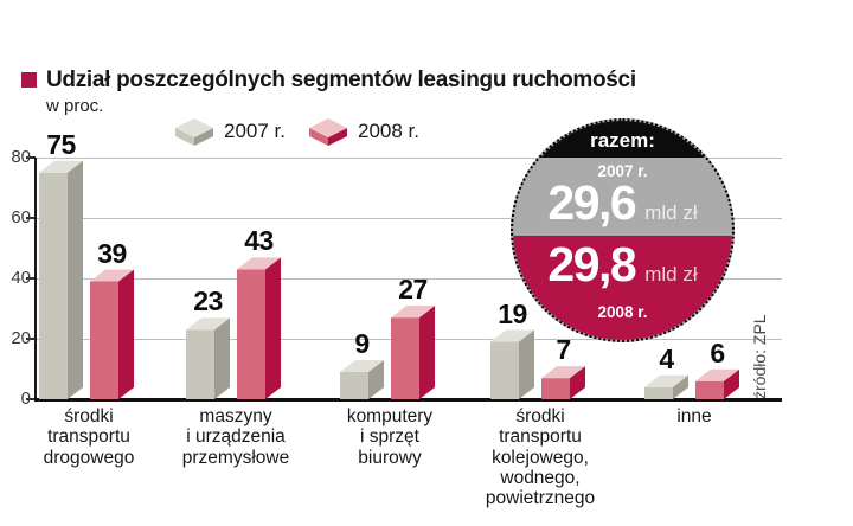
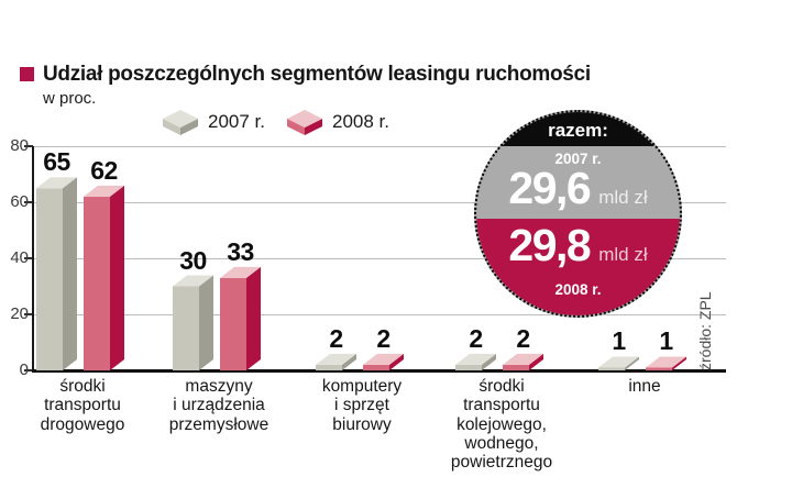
2007 r./środki transportu drogowego: 75 -> 65
2008 r./środki transportu drogowego: 39 -> 62
2007 r./maszyny i urządzenia przemysłowe: 23 -> 30
2008 r./maszyny i urządzenia przemysłowe: 43 -> 33
2007 r./komputery i sprzęt biurowy: 9 -> 2
2008 r./komputery i sprzęt biurowy: 27 -> 2
2007 r./środki transportu kolejowego, wodnego, powietrznego: 19 -> 2
2008 r./środki transportu kolejowego, wodnego, powietrznego: 7 -> 2
2007 r./inne: 4 -> 1
2008 r./inne: 6 -> 1
